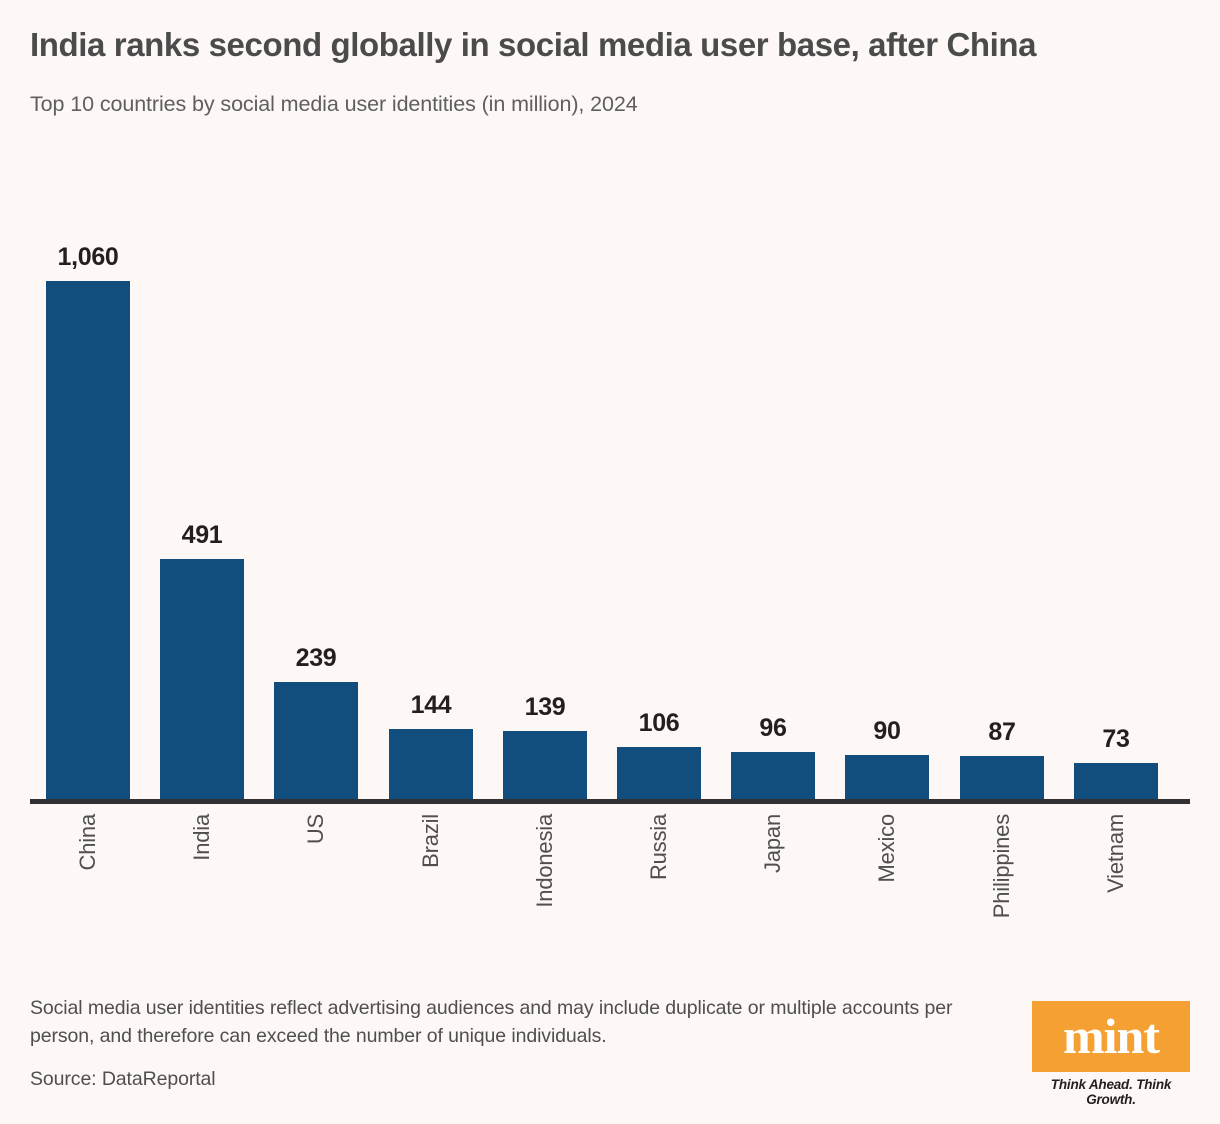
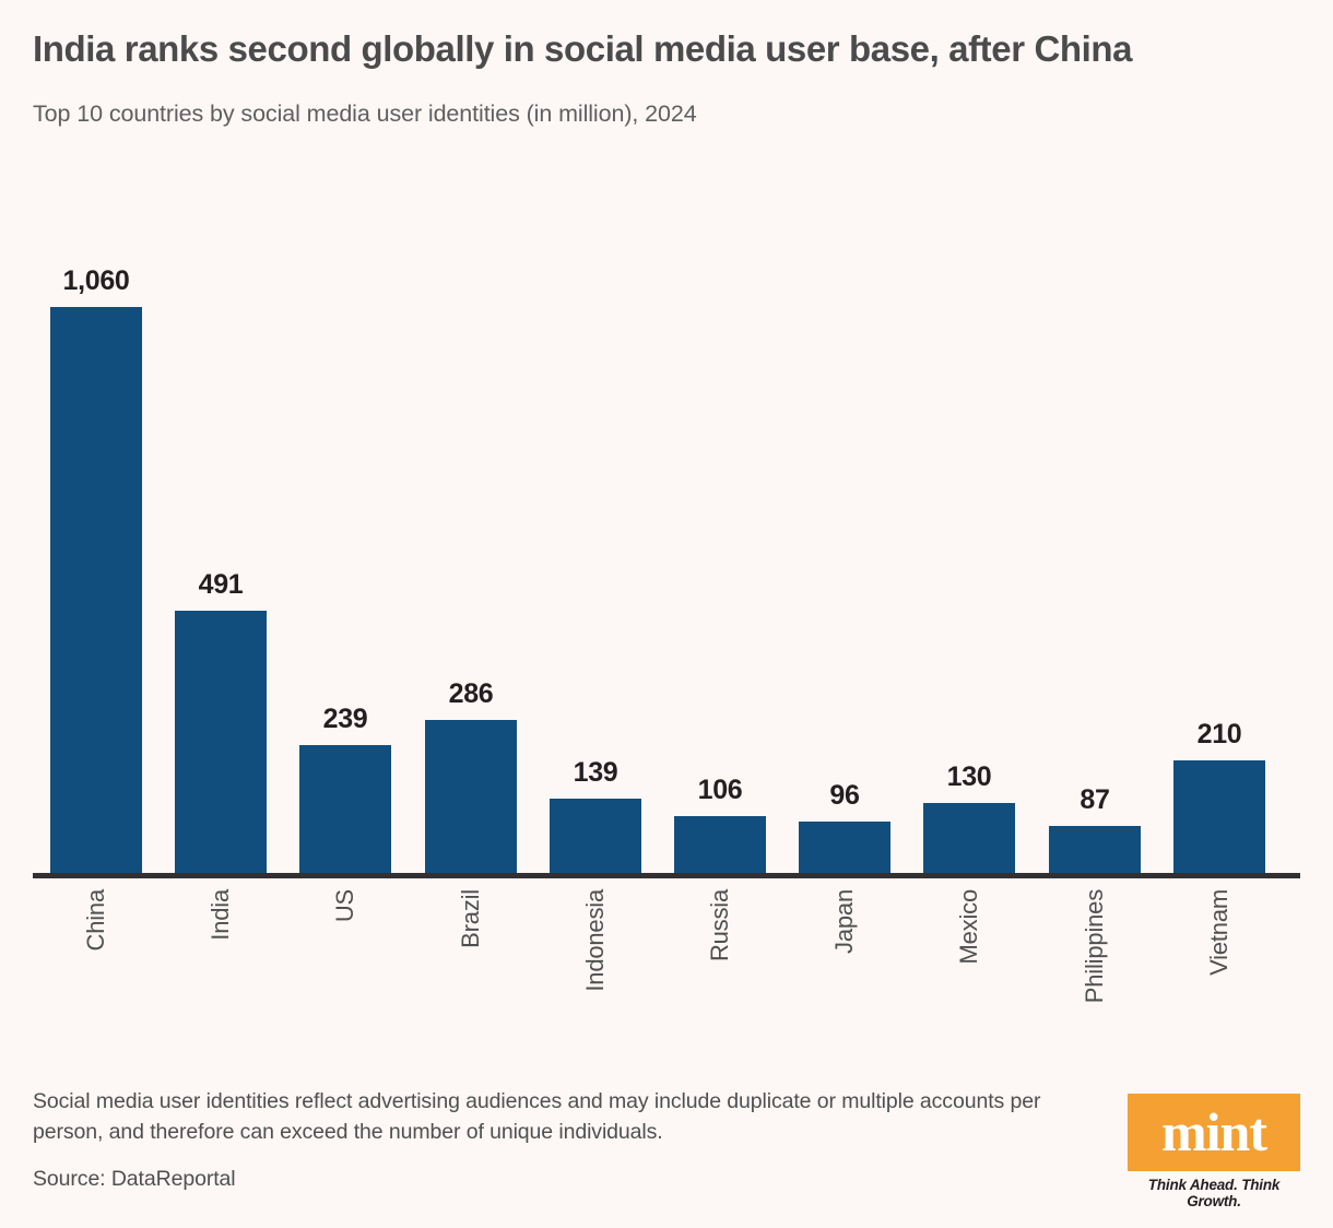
Brazil: 144 -> 286
Mexico: 90 -> 130
Vietnam: 73 -> 210
